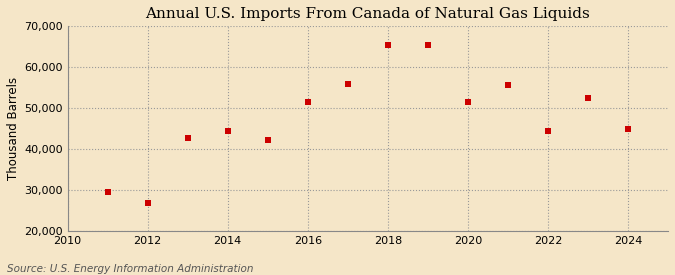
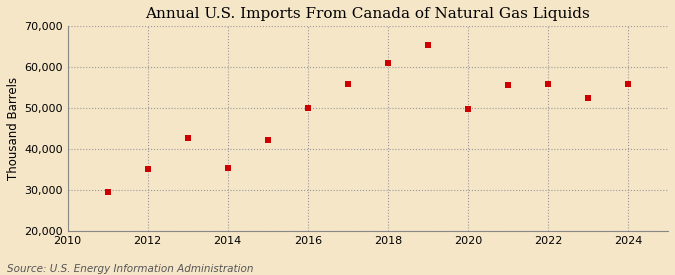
2012: 27,000 -> 35,200
2014: 44,500 -> 35,300
2016: 51,500 -> 50,000
2018: 65,500 -> 61,000
2020: 51,500 -> 49,700
2022: 44,500 -> 56,000
2024: 45,000 -> 56,000
